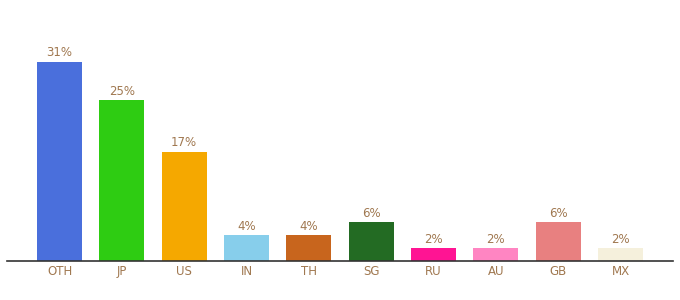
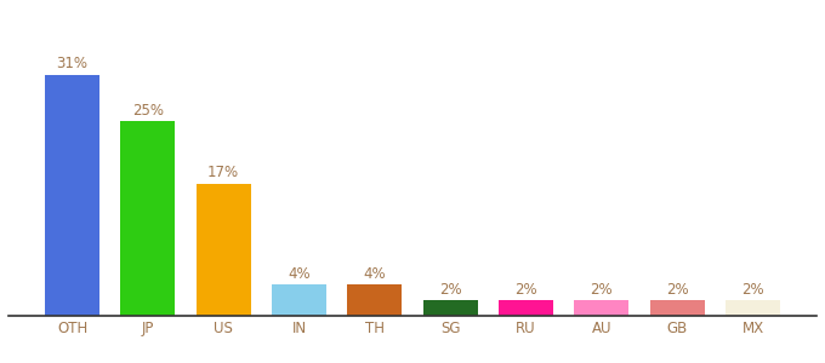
SG: 6% -> 2%
GB: 6% -> 2%
